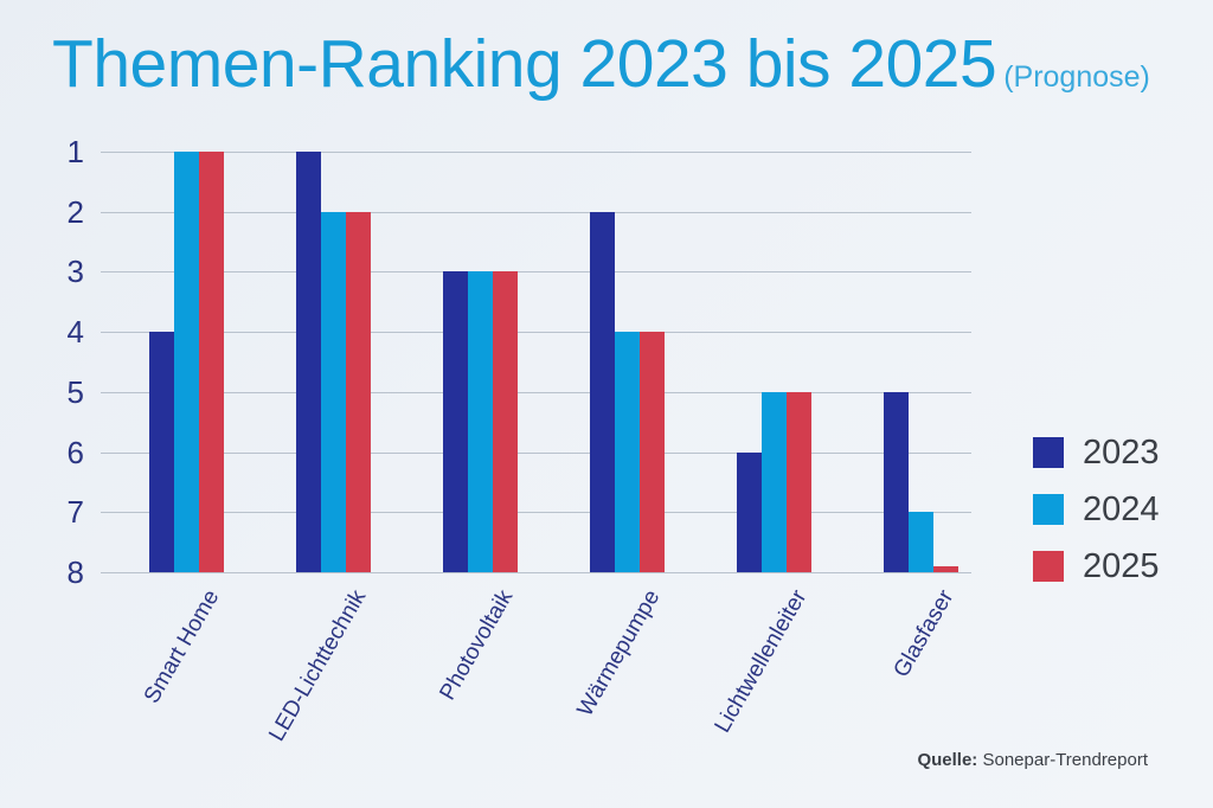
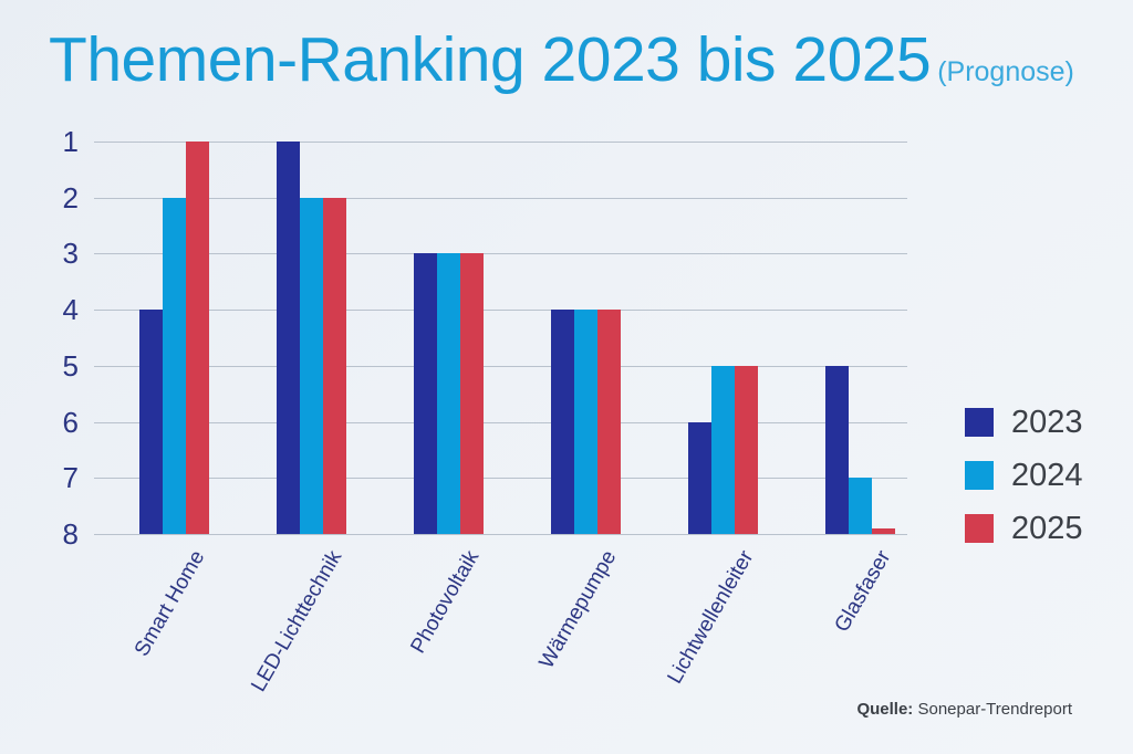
2024/Smart Home: 1 -> 2
2023/Wärmepumpe: 2 -> 4
